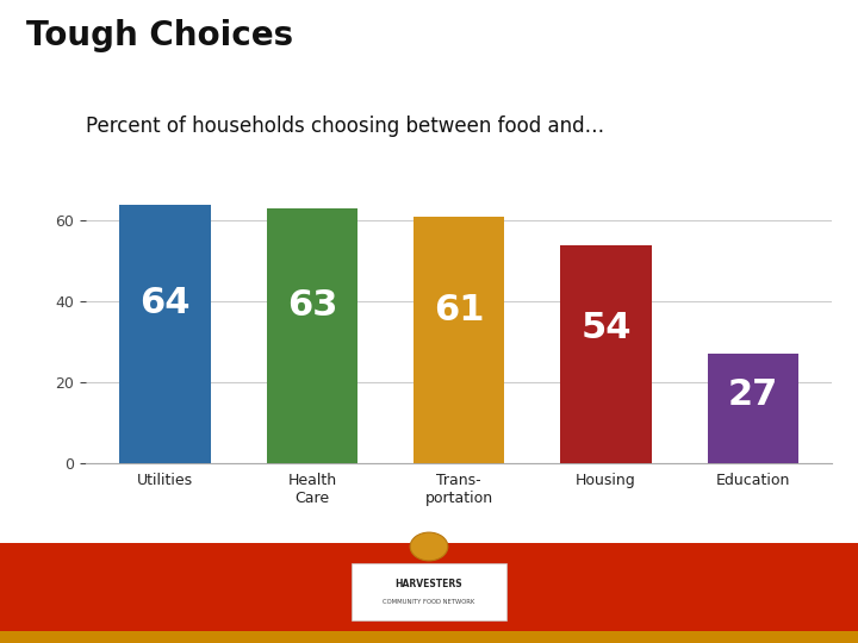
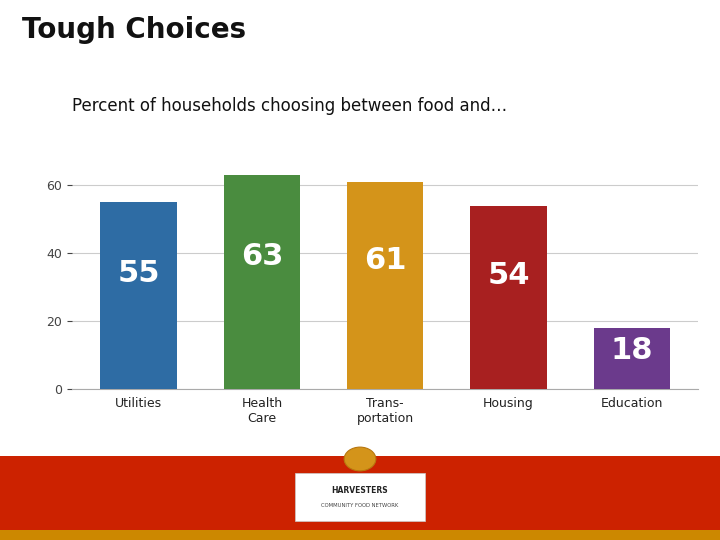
Utilities: 64 -> 55
Education: 27 -> 18
